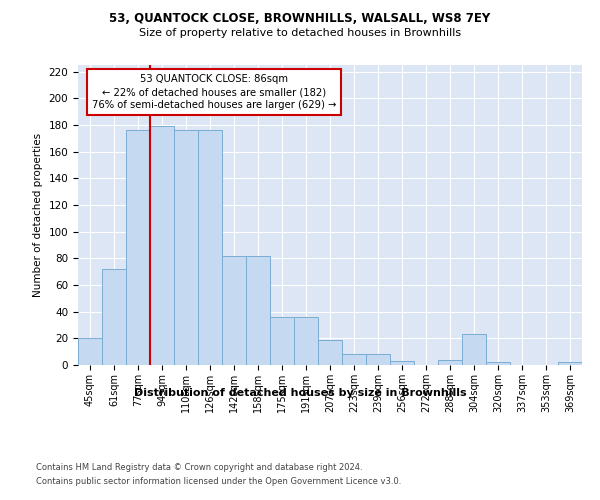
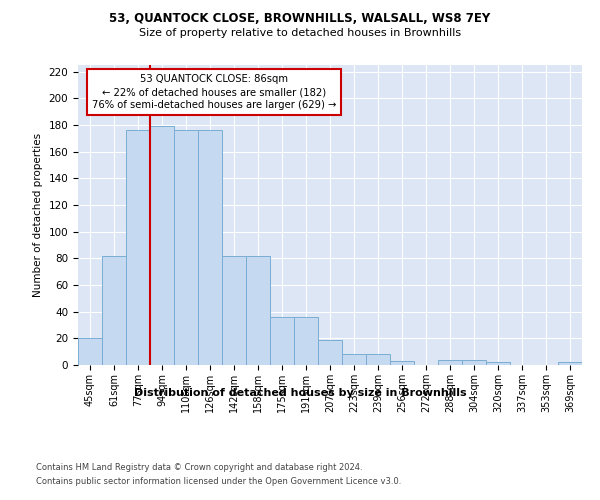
61sqm: 72 -> 82
304sqm: 23 -> 4
